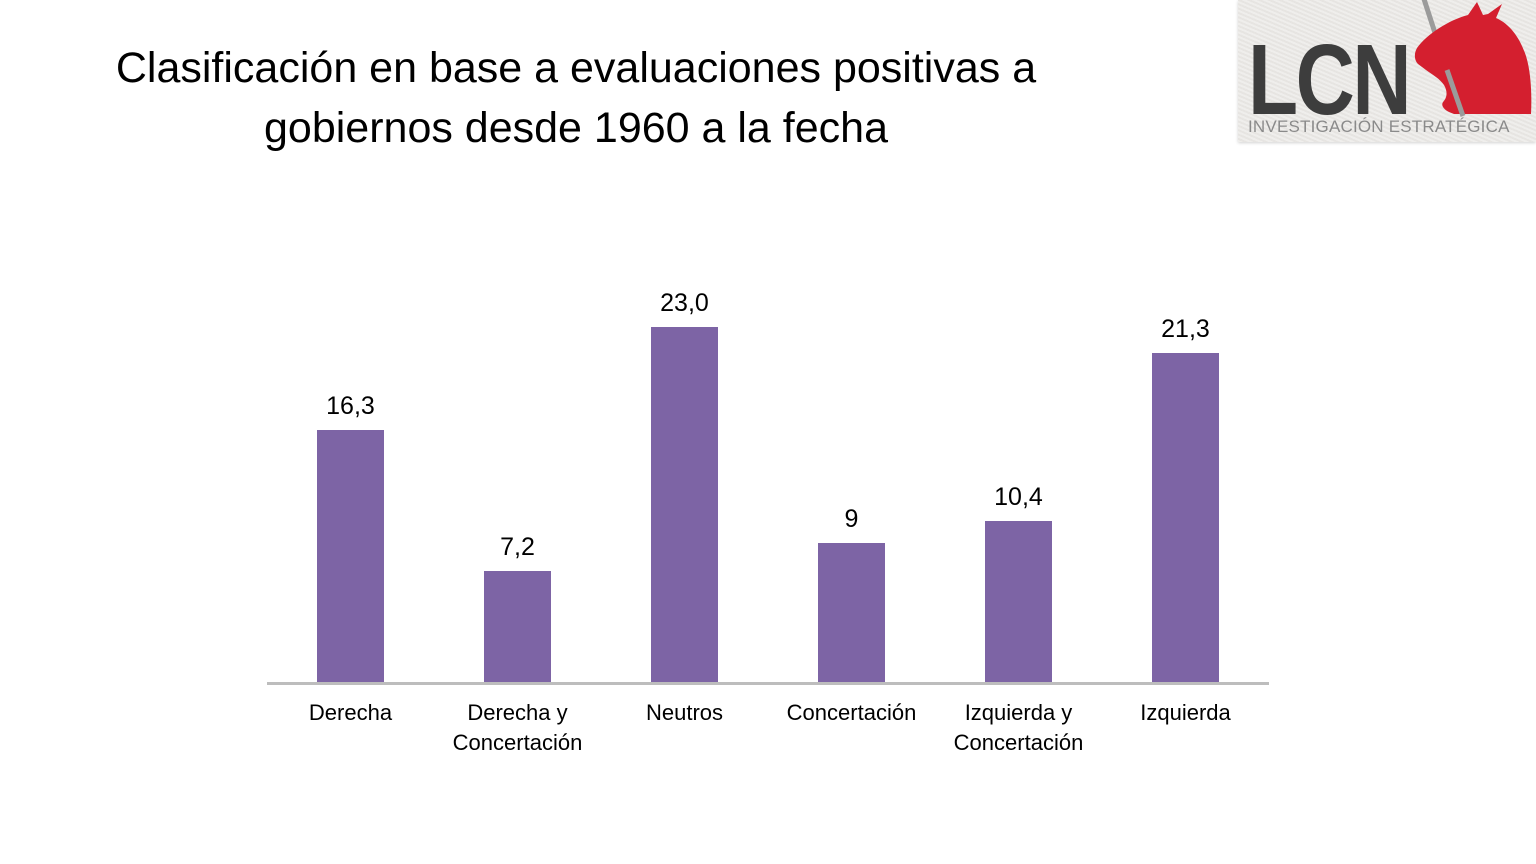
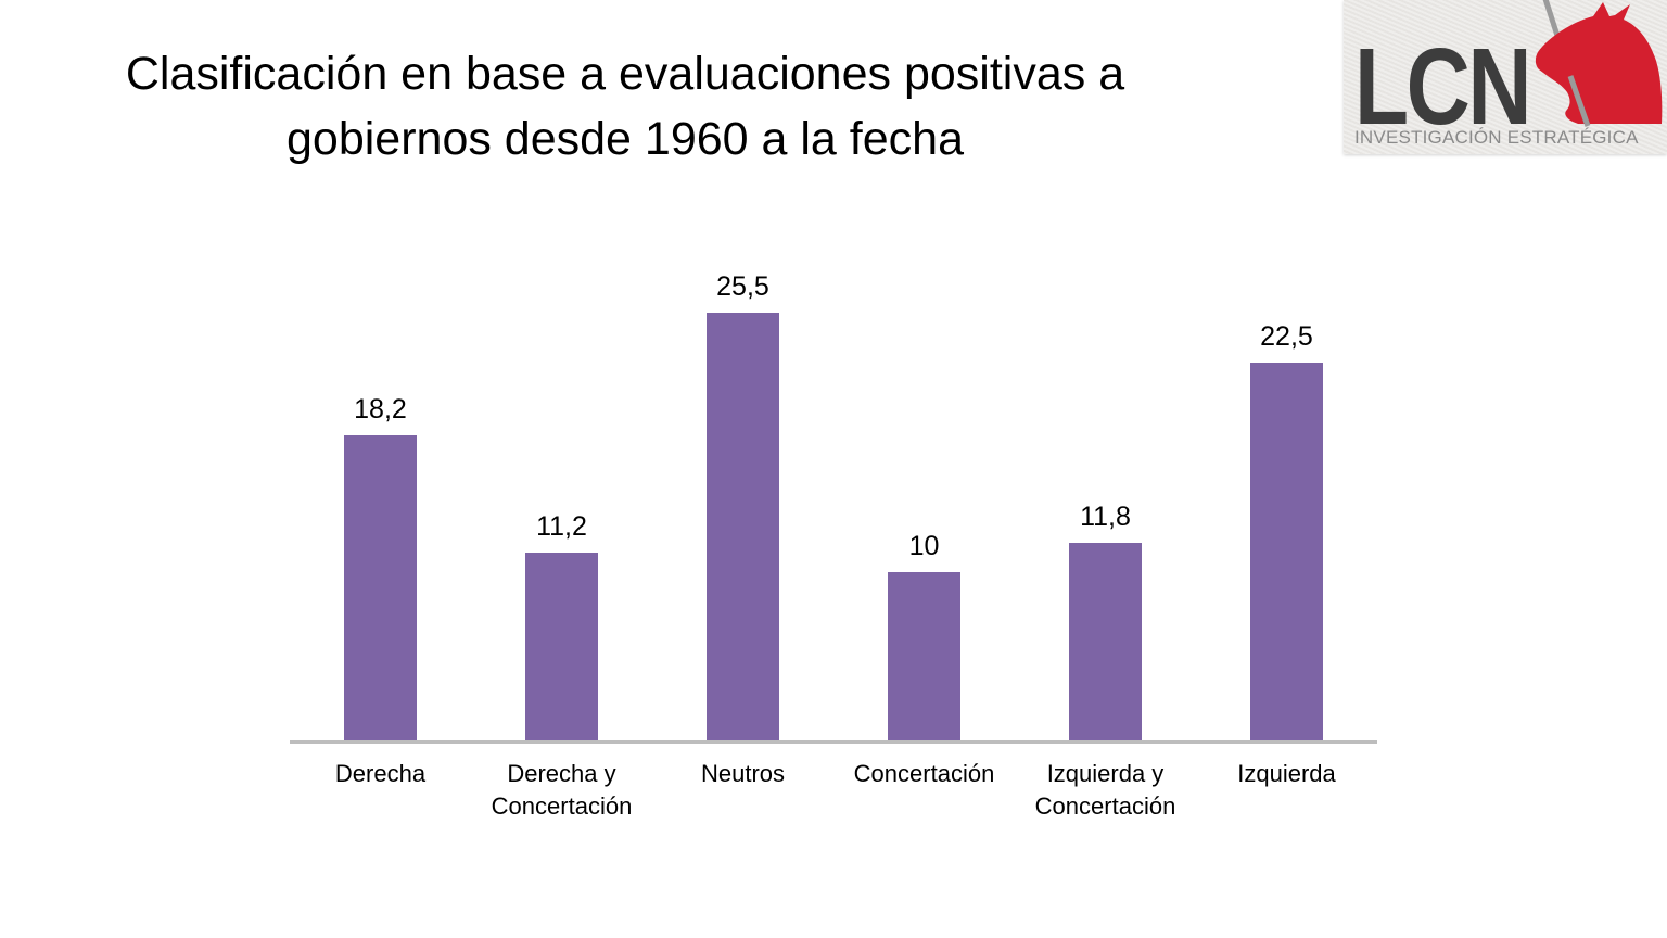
Derecha: 16,3 -> 18,2
Derecha y Concertación: 7,2 -> 11,2
Neutros: 23,0 -> 25,5
Concertación: 9 -> 10
Izquierda y Concertación: 10,4 -> 11,8
Izquierda: 21,3 -> 22,5
